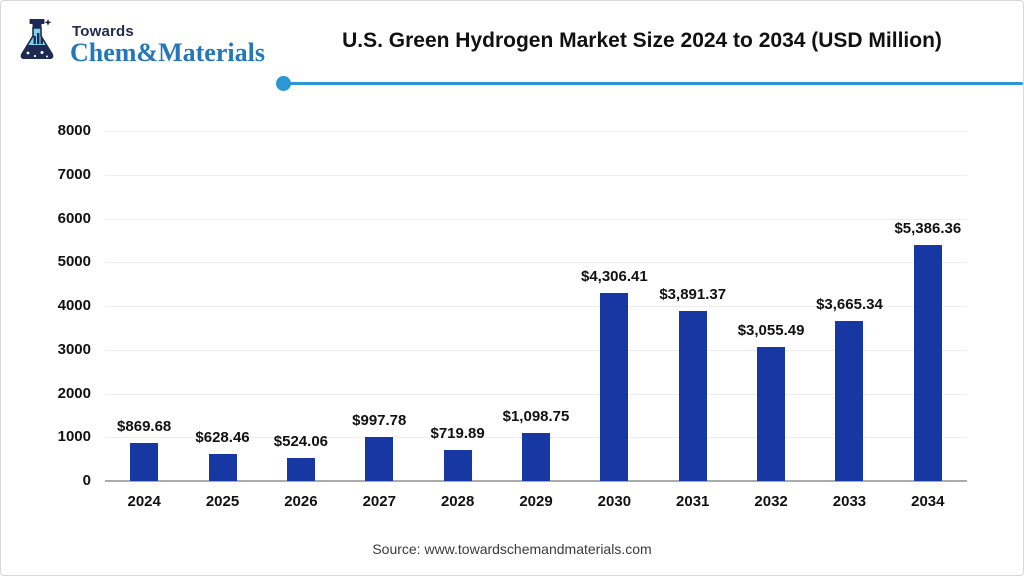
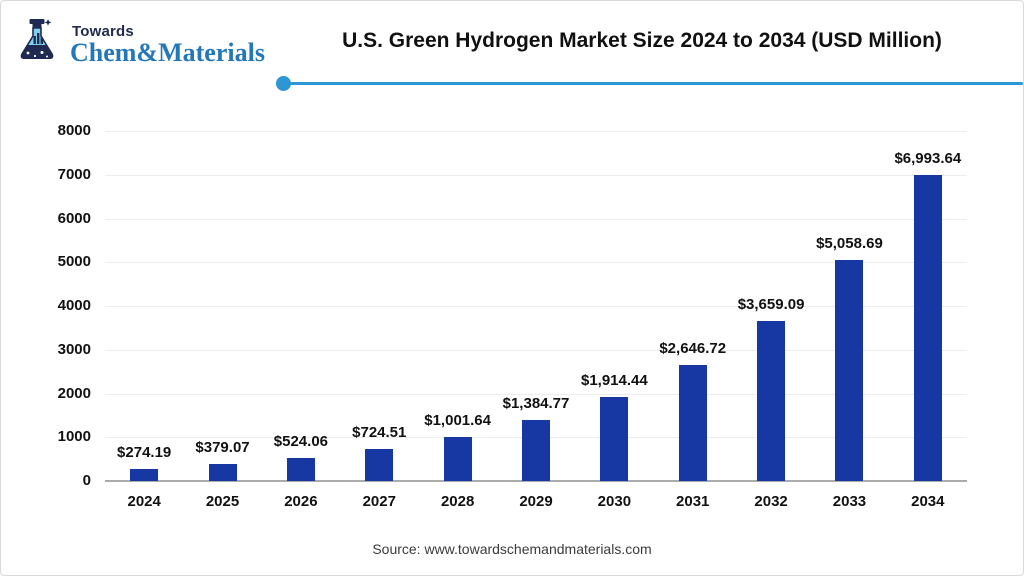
2024: $869.68 -> $274.19
2025: $628.46 -> $379.07
2027: $997.78 -> $724.51
2028: $719.89 -> $1,001.64
2029: $1,098.75 -> $1,384.77
2030: $4,306.41 -> $1,914.44
2031: $3,891.37 -> $2,646.72
2032: $3,055.49 -> $3,659.09
2033: $3,665.34 -> $5,058.69
2034: $5,386.36 -> $6,993.64
